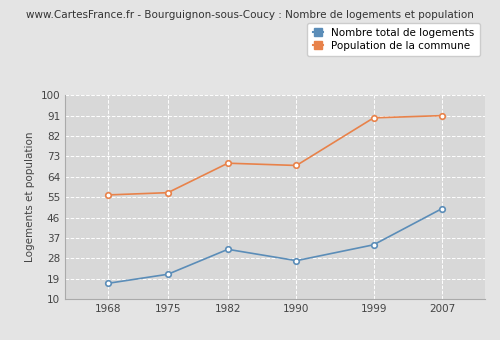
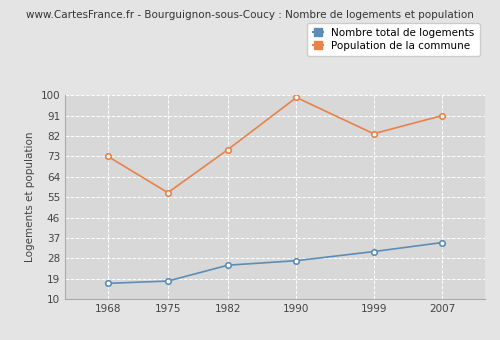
Population de la commune/1968: 56 -> 73
Nombre total de logements/1975: 21 -> 18
Nombre total de logements/1982: 32 -> 25
Population de la commune/1982: 70 -> 76
Population de la commune/1990: 69 -> 99
Nombre total de logements/1999: 34 -> 31
Population de la commune/1999: 90 -> 83
Nombre total de logements/2007: 50 -> 35
